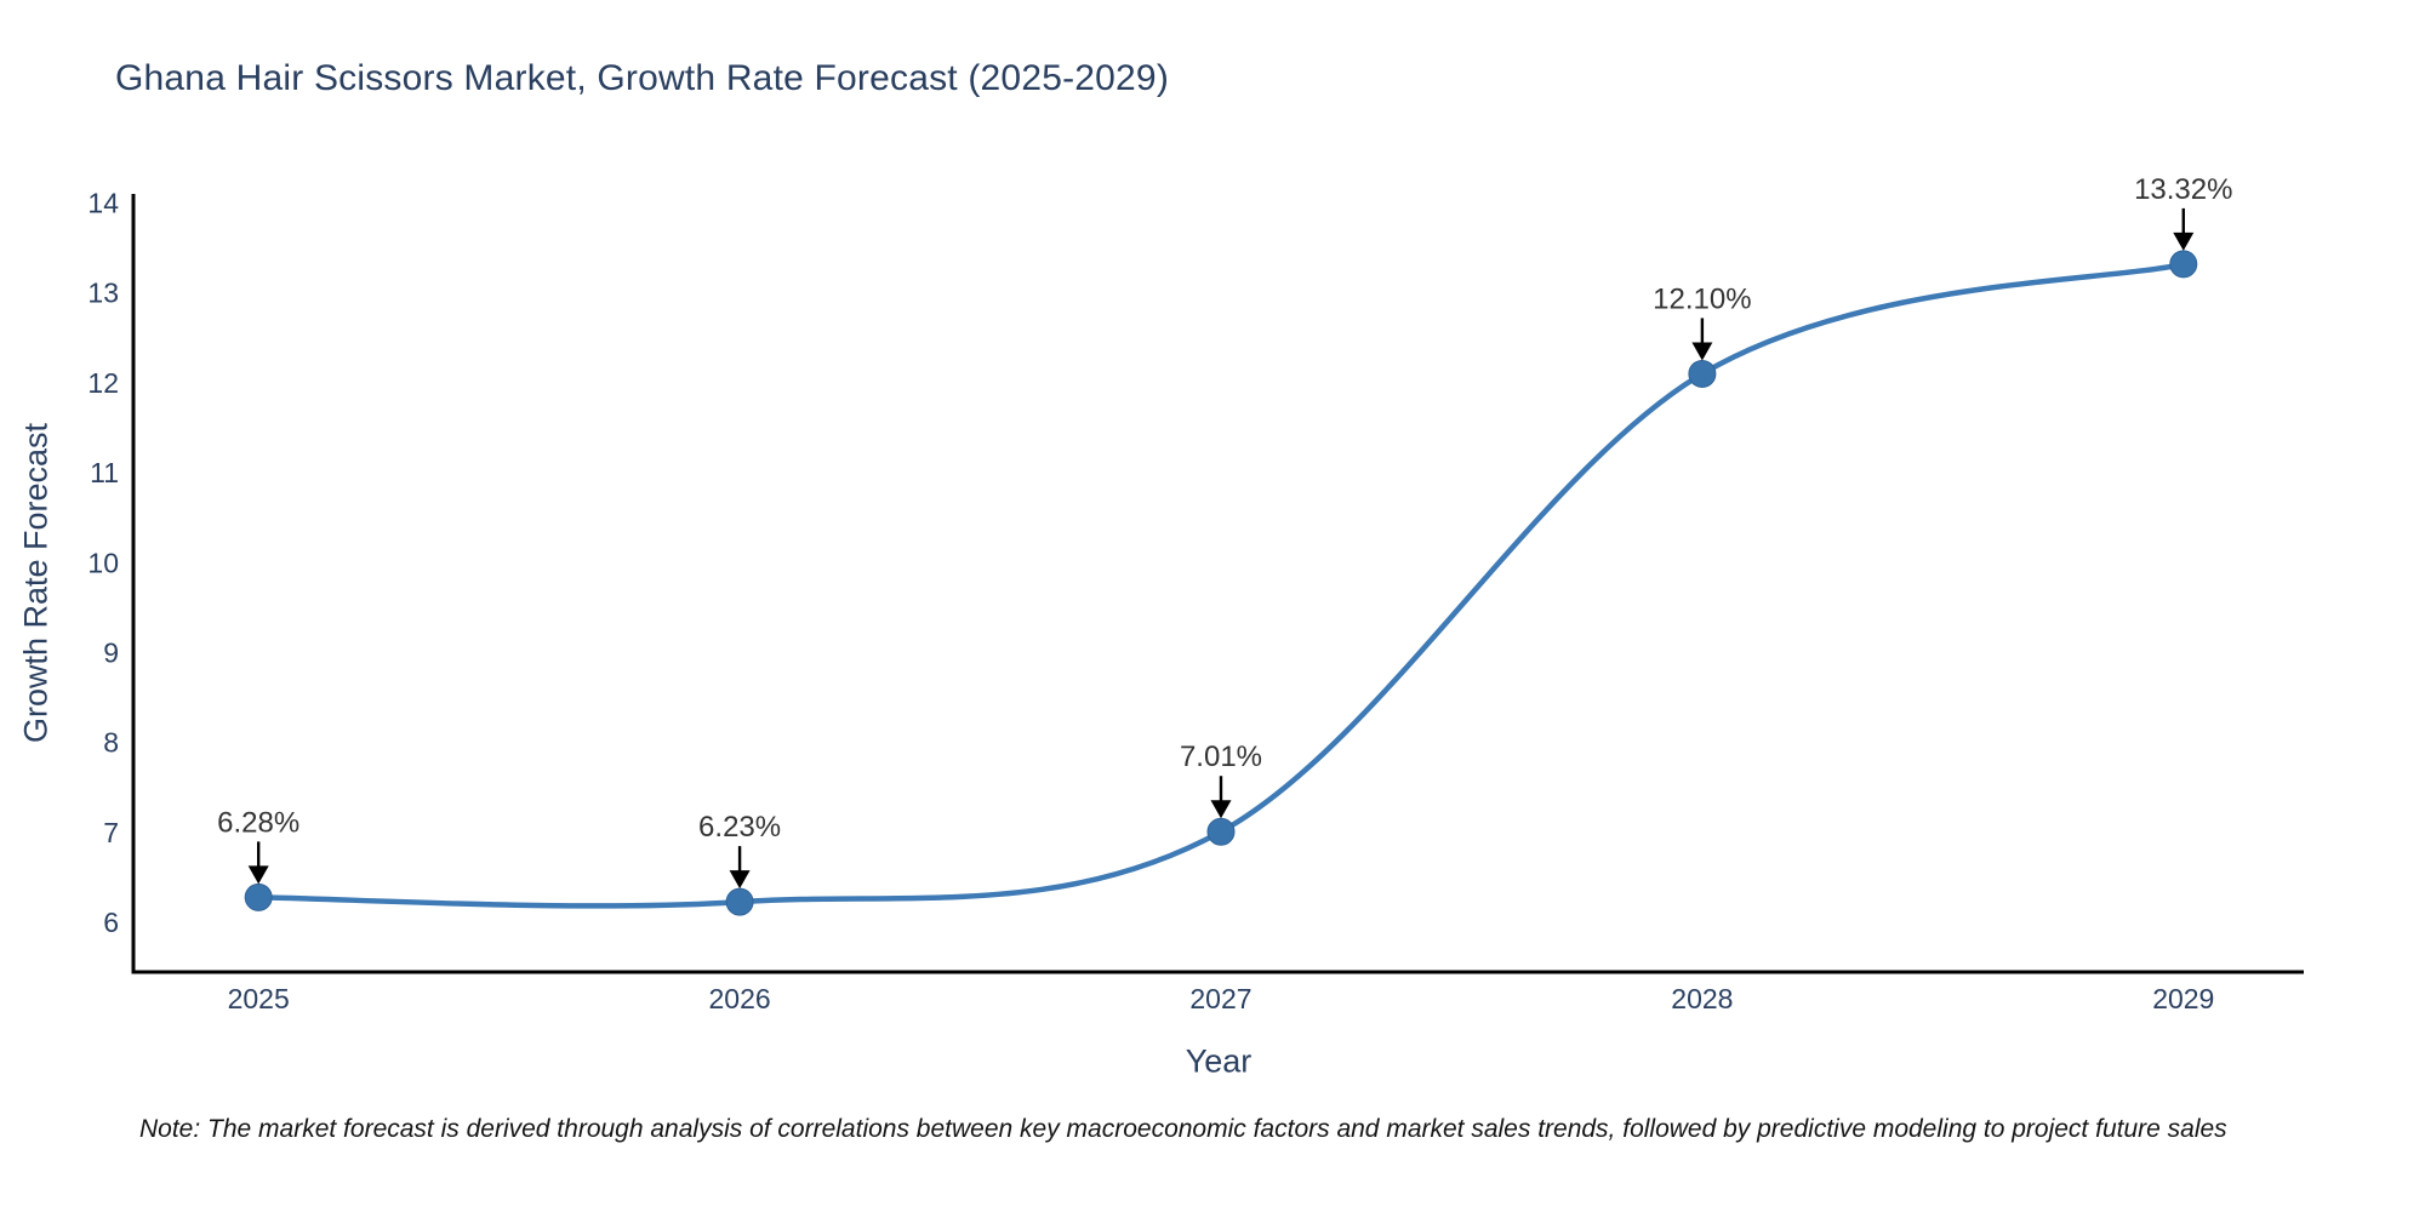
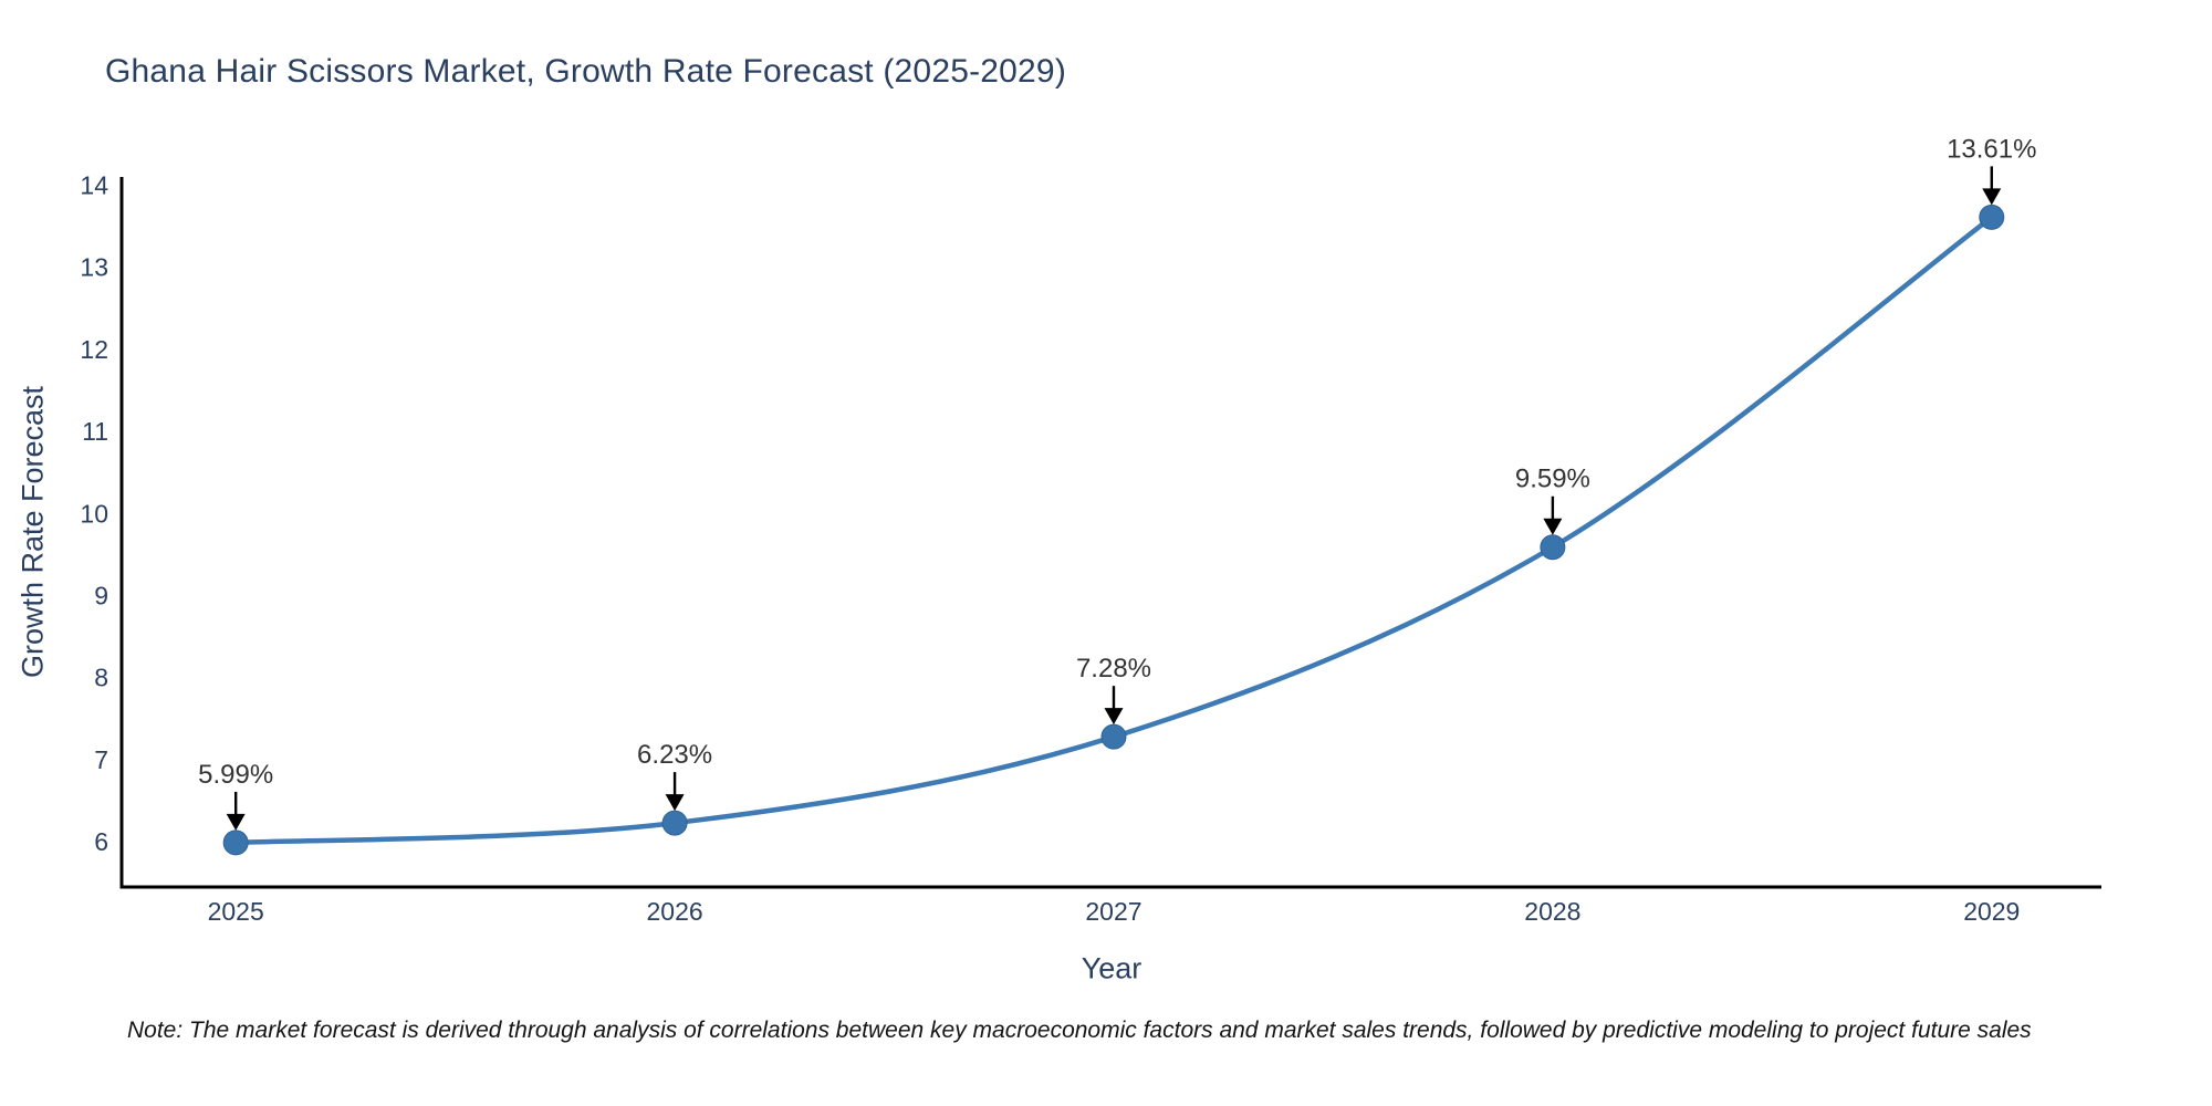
2025: 6.28% -> 5.99%
2027: 7.01% -> 7.28%
2028: 12.10% -> 9.59%
2029: 13.32% -> 13.61%
